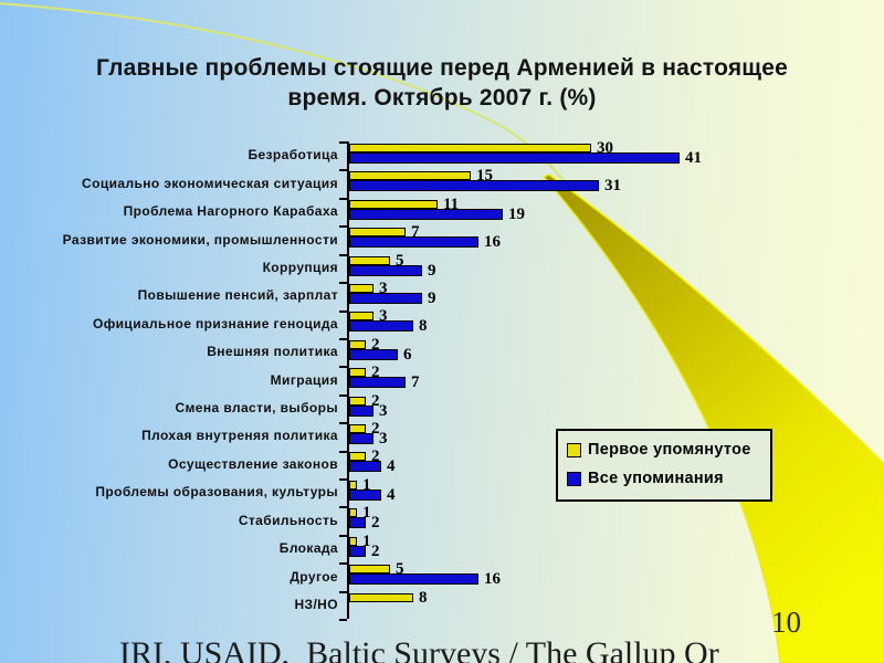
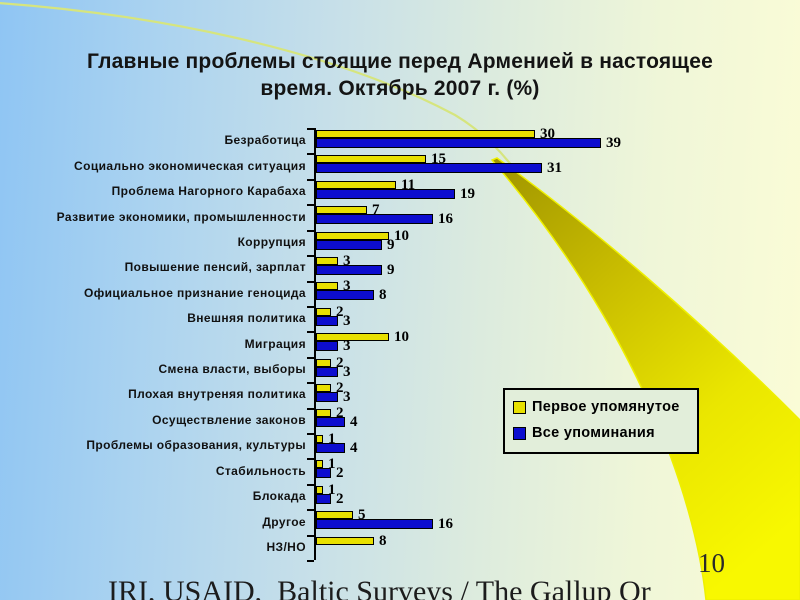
Все упоминания/Безработица: 41 -> 39
Первое упомянутое/Коррупция: 5 -> 10
Все упоминания/Внешняя политика: 6 -> 3
Первое упомянутое/Миграция: 2 -> 10
Все упоминания/Миграция: 7 -> 3
